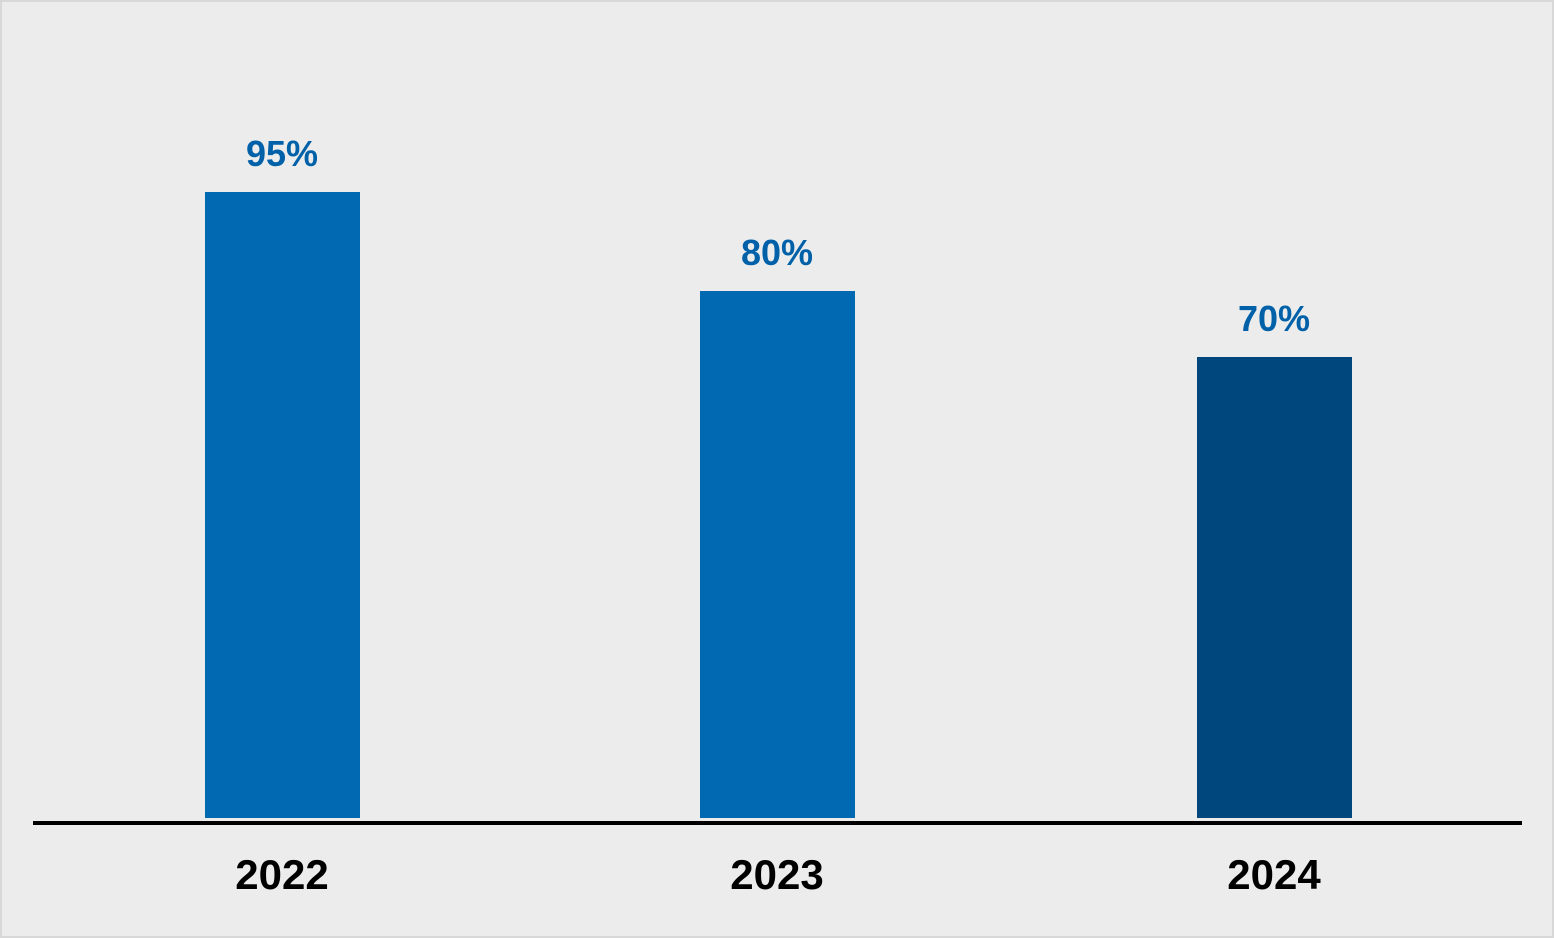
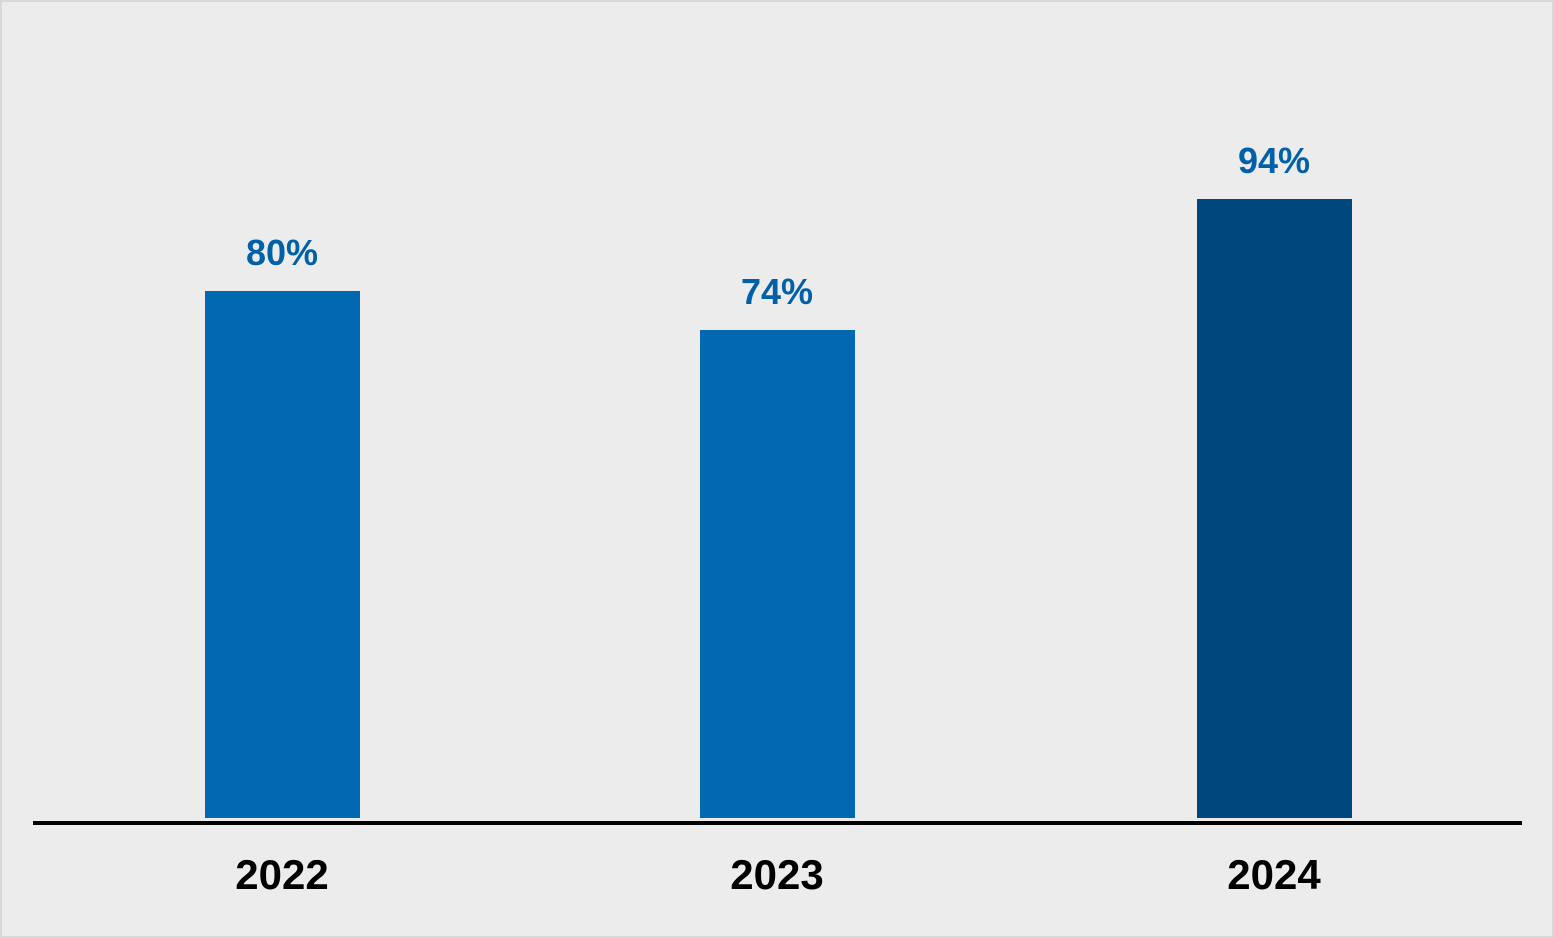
2022: 95% -> 80%
2023: 80% -> 74%
2024: 70% -> 94%
